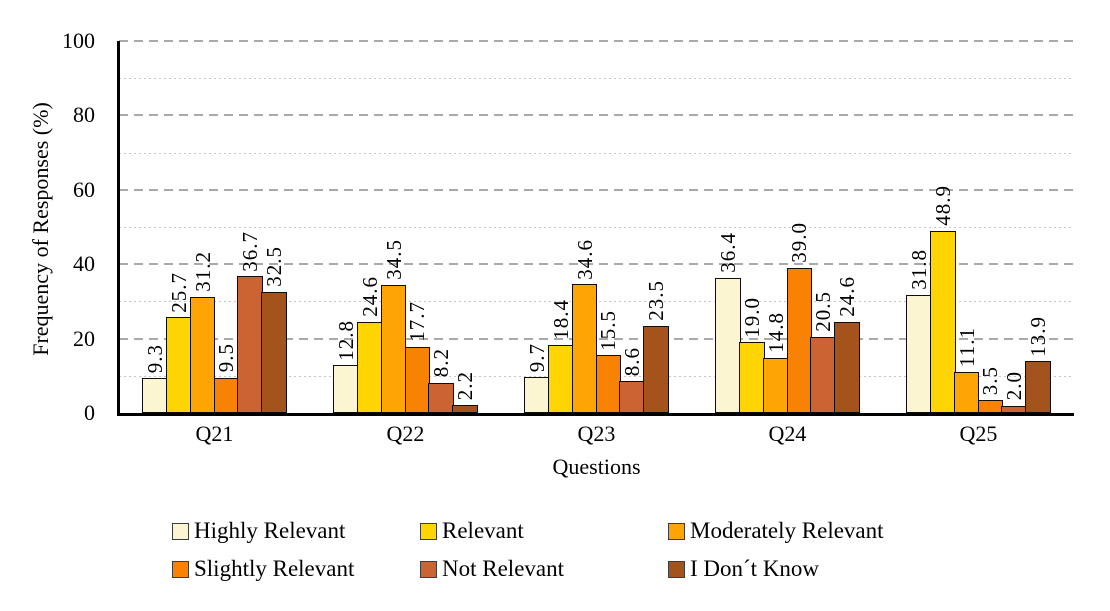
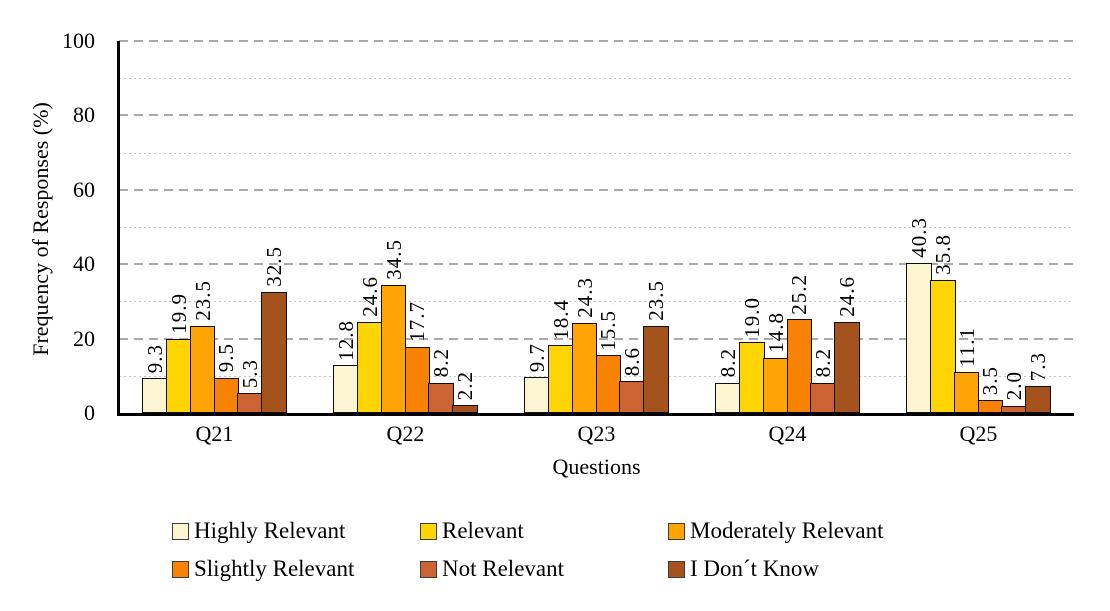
Relevant/Q21: 25.7 -> 19.9
Moderately Relevant/Q21: 31.2 -> 23.5
Not Relevant/Q21: 36.7 -> 5.3
Moderately Relevant/Q23: 34.6 -> 24.3
Highly Relevant/Q24: 36.4 -> 8.2
Slightly Relevant/Q24: 39.0 -> 25.2
Not Relevant/Q24: 20.5 -> 8.2
Highly Relevant/Q25: 31.8 -> 40.3
Relevant/Q25: 48.9 -> 35.8
I Don´t Know/Q25: 13.9 -> 7.3
